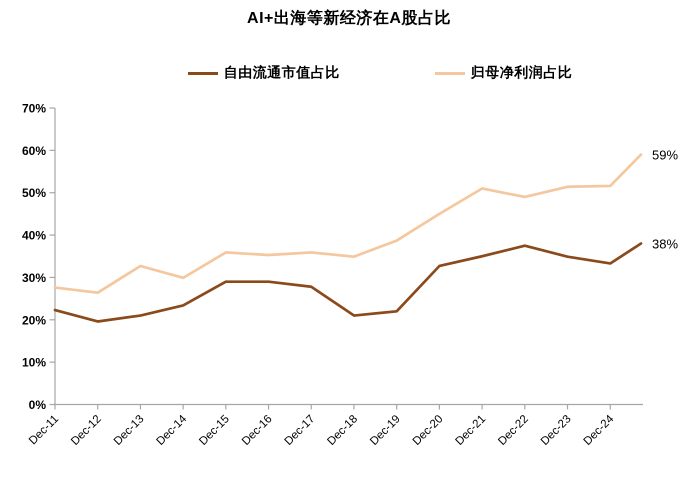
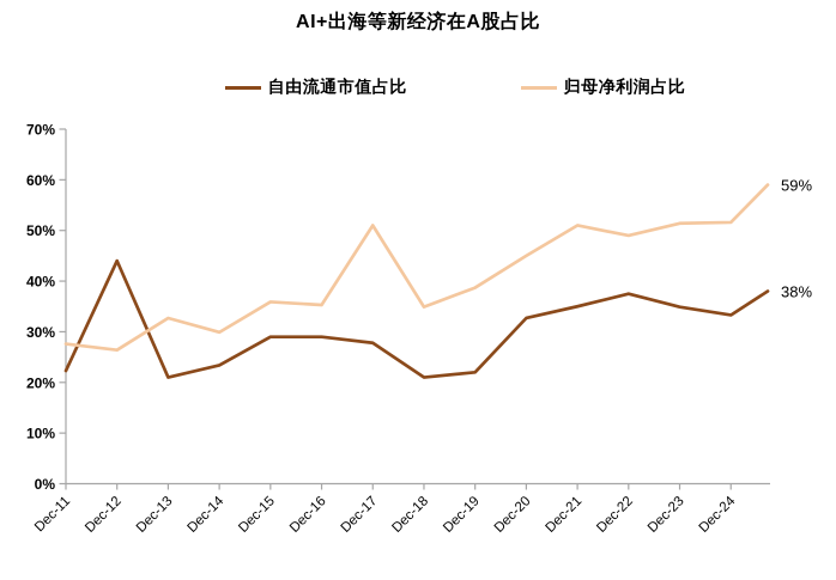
自由流通市值占比/Dec-12: 20% -> 44%
归母净利润占比/Dec-17: 36% -> 51%
